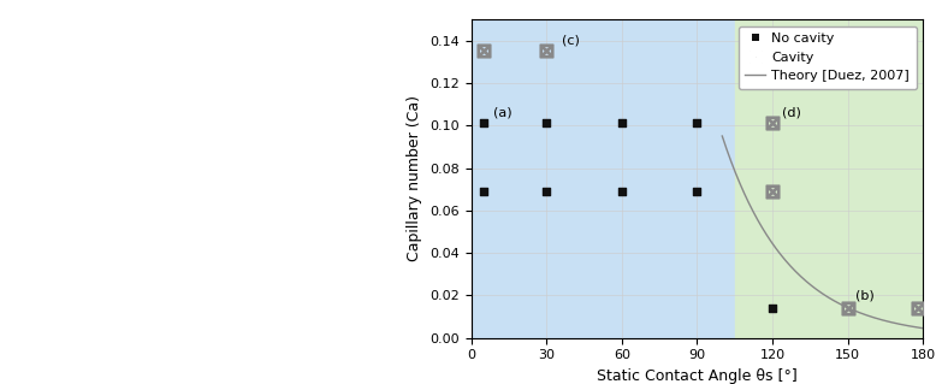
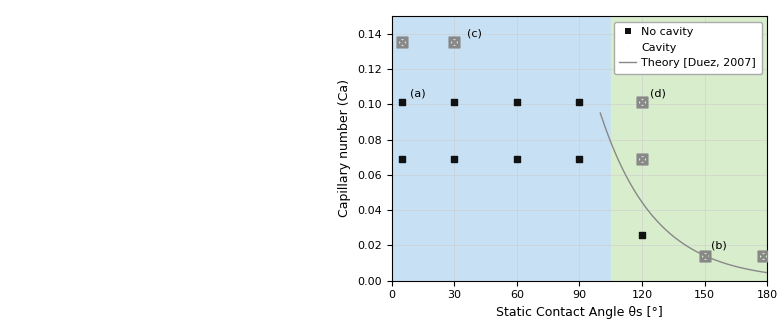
No cavity/120: 0.014 -> 0.026
